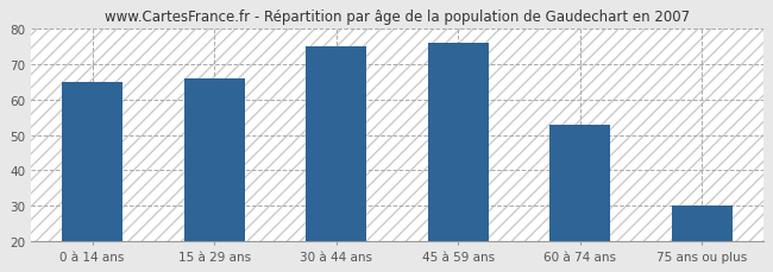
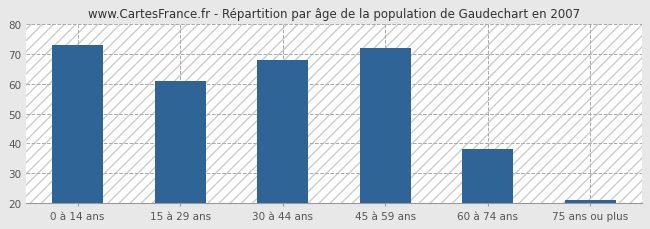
0 à 14 ans: 65 -> 73
15 à 29 ans: 66 -> 61
30 à 44 ans: 75 -> 68
45 à 59 ans: 76 -> 72
60 à 74 ans: 53 -> 38
75 ans ou plus: 30 -> 21
